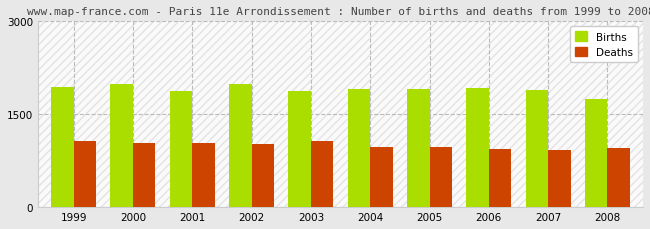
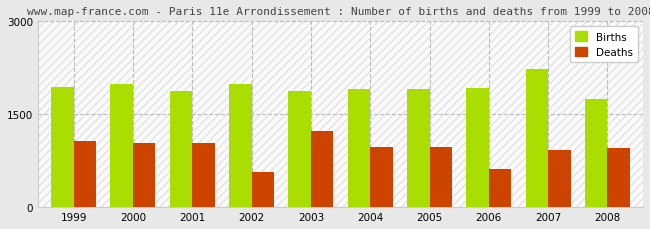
Deaths/2002: 1020 -> 560
Deaths/2003: 1060 -> 1220
Deaths/2006: 930 -> 620
Births/2007: 1890 -> 2220
